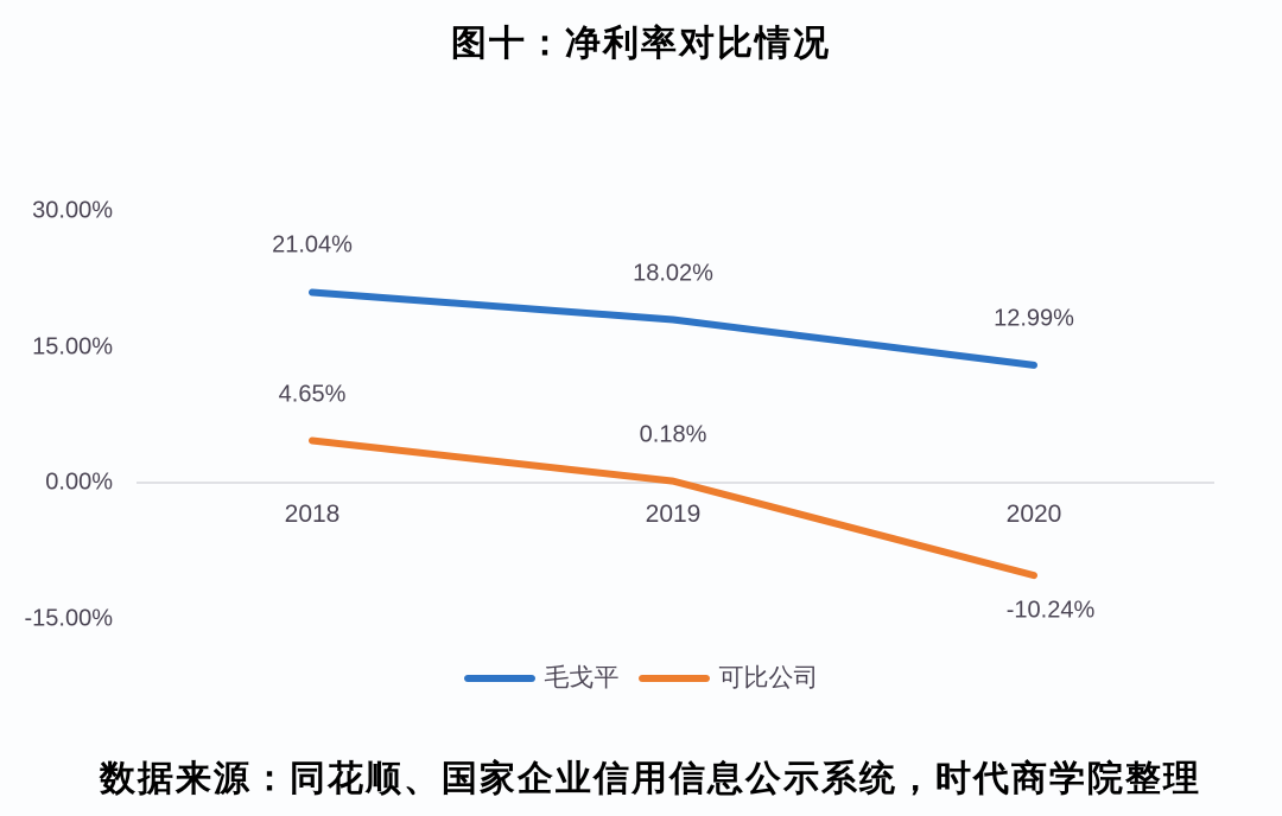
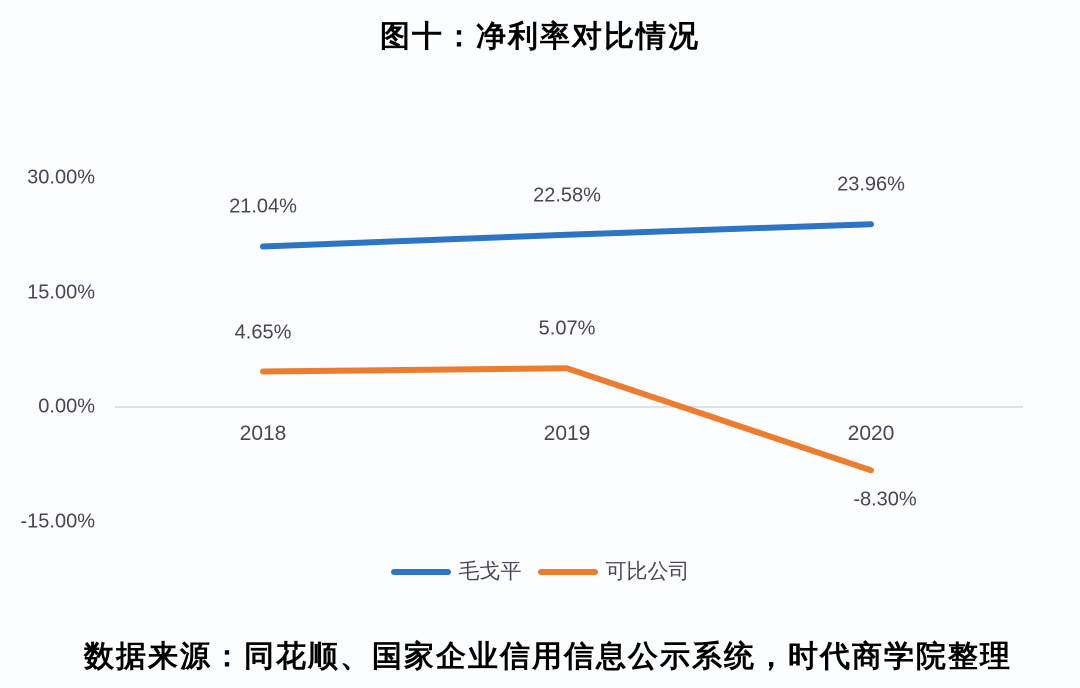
毛戈平/2019: 18.02% -> 22.58%
可比公司/2019: 0.18% -> 5.07%
毛戈平/2020: 12.99% -> 23.96%
可比公司/2020: -10.24% -> -8.30%
